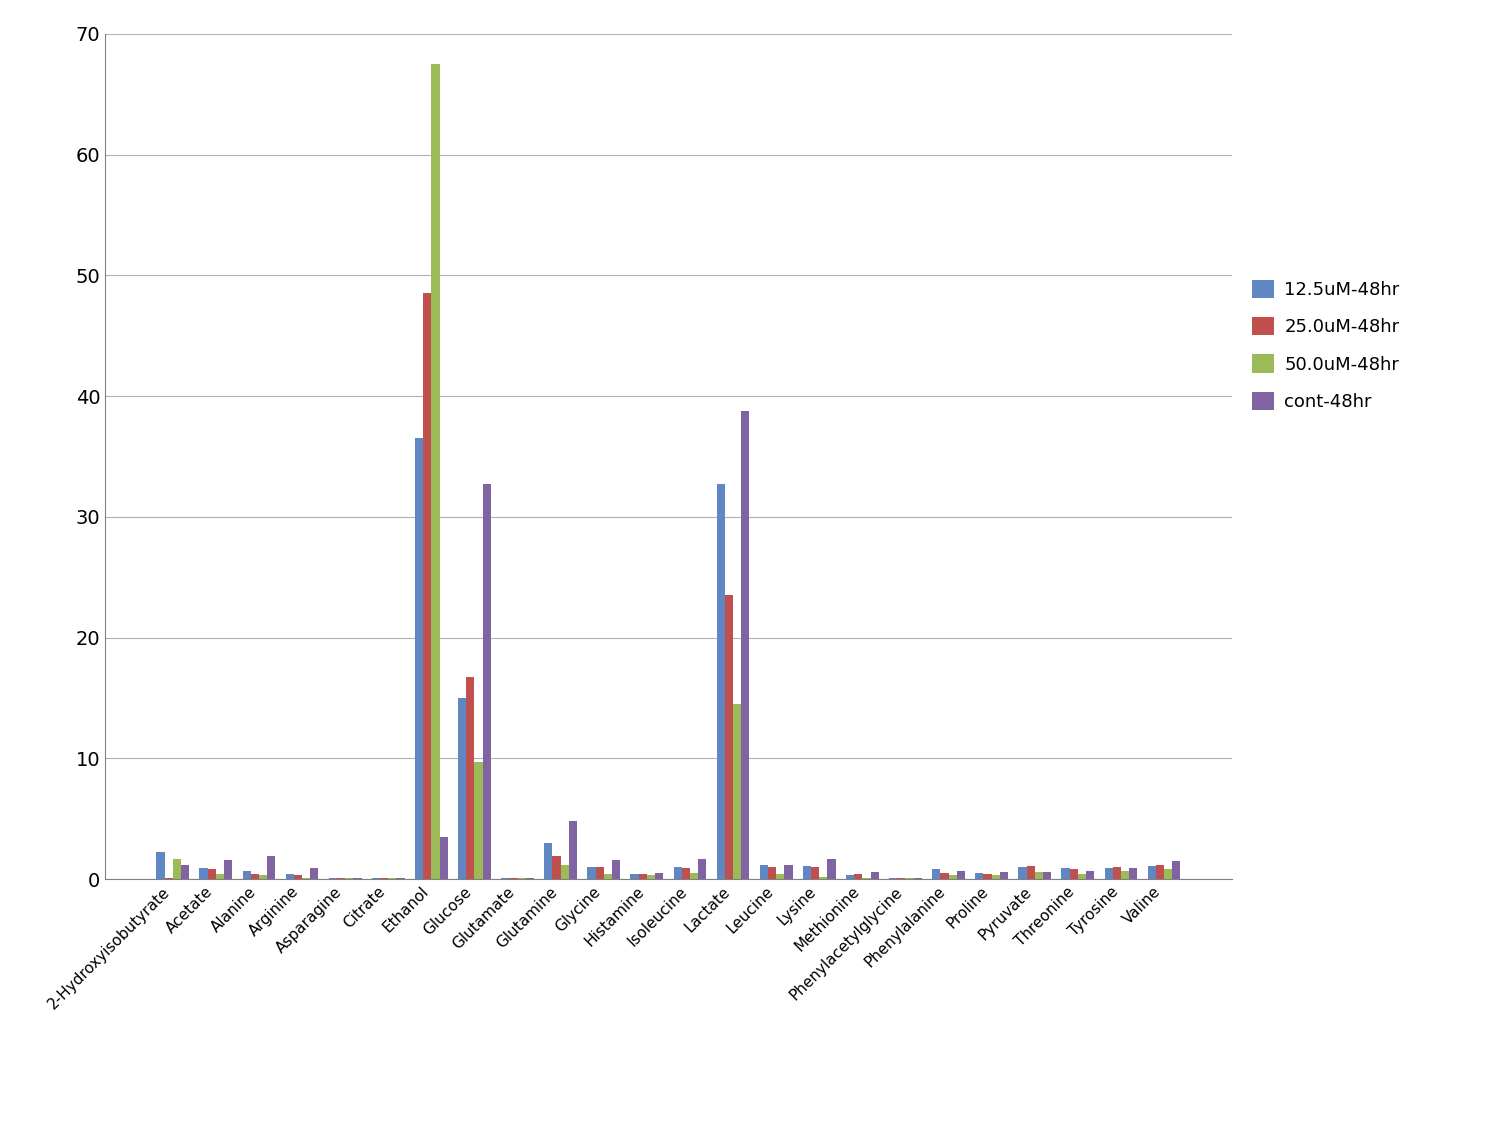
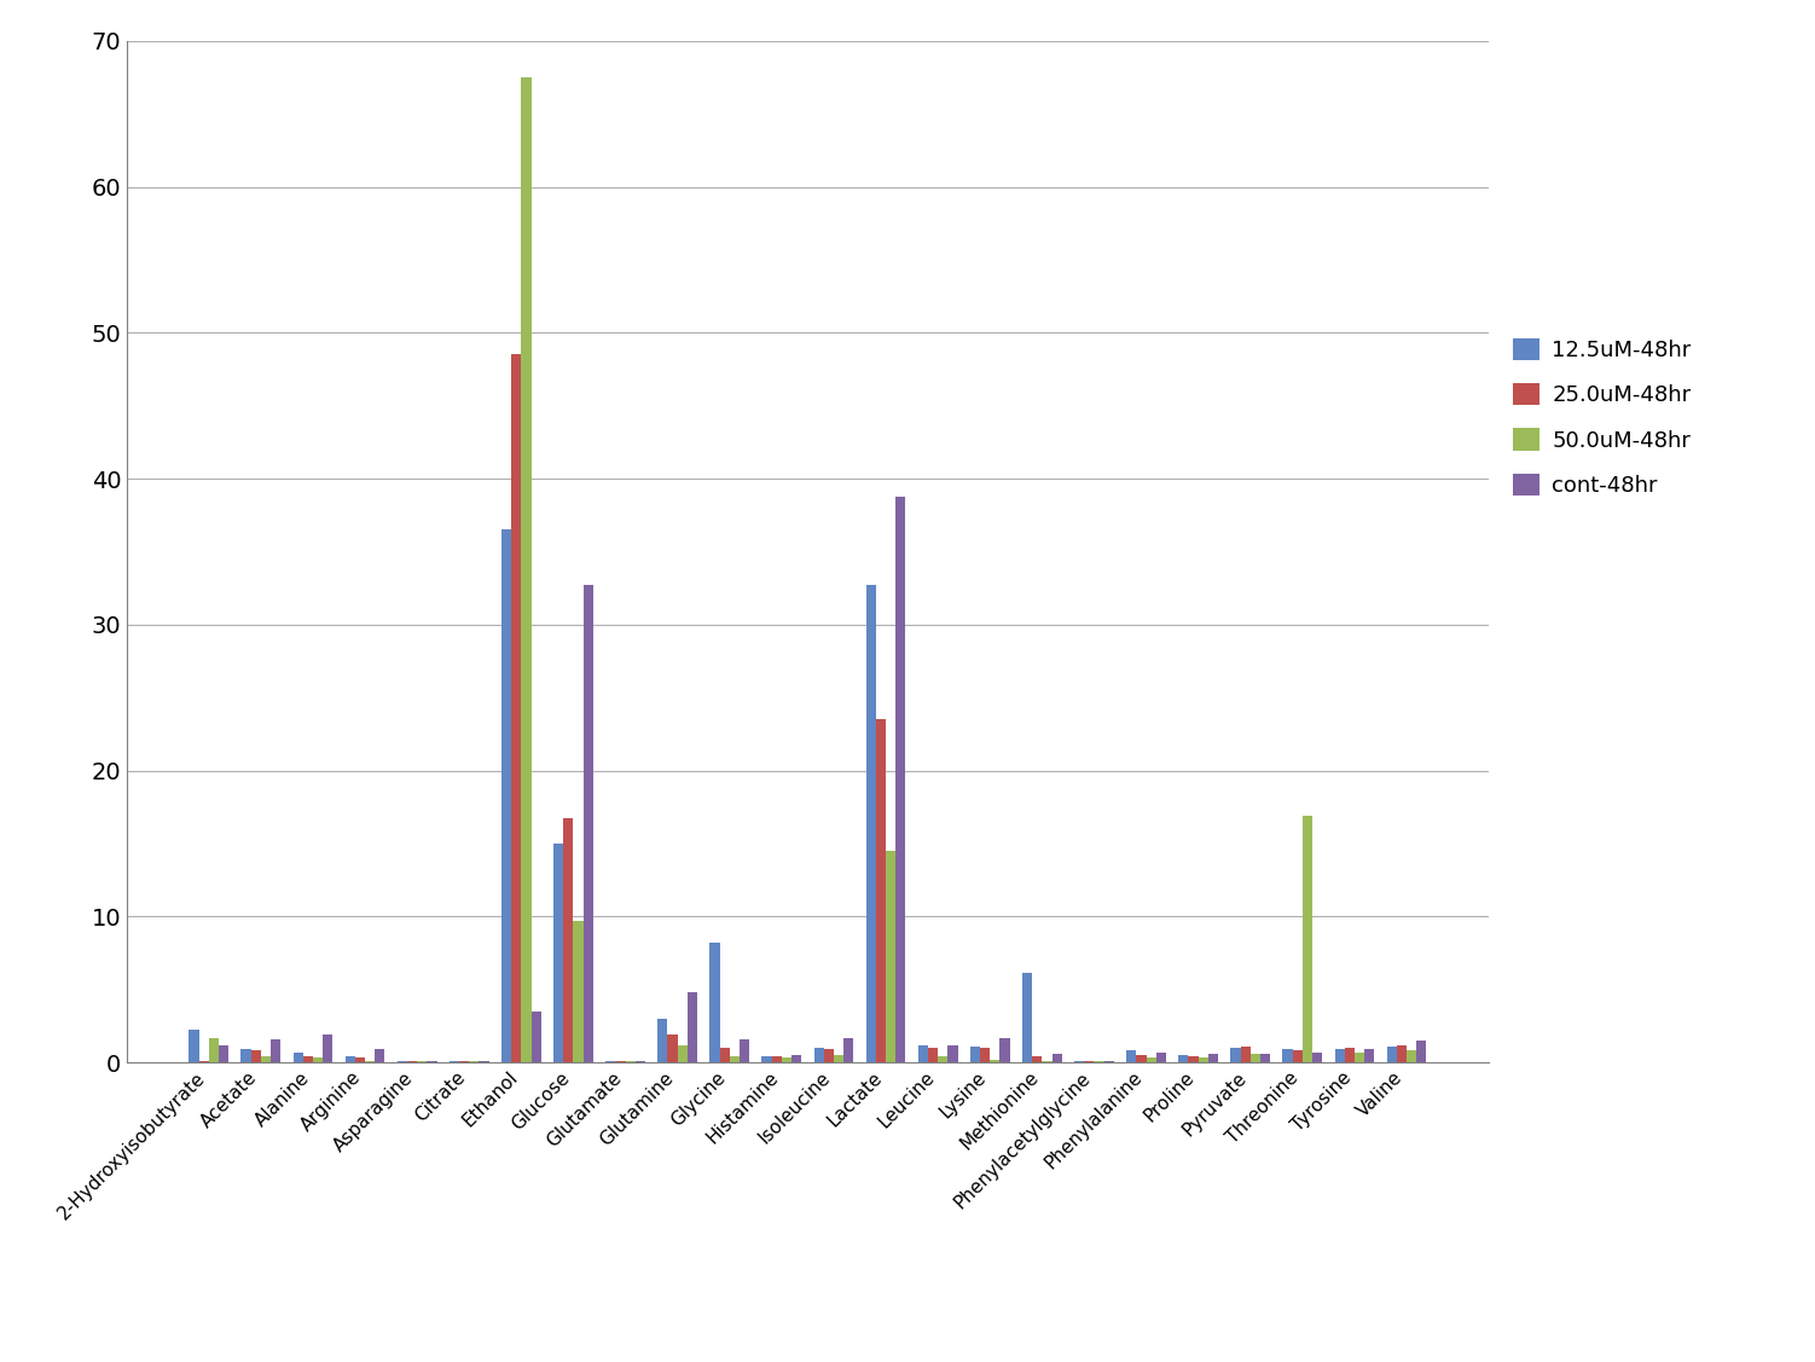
12.5uM-48hr/Glycine: 1.0 -> 8.2
12.5uM-48hr/Methionine: 0.3 -> 6.1
50.0uM-48hr/Threonine: 0.4 -> 16.9
